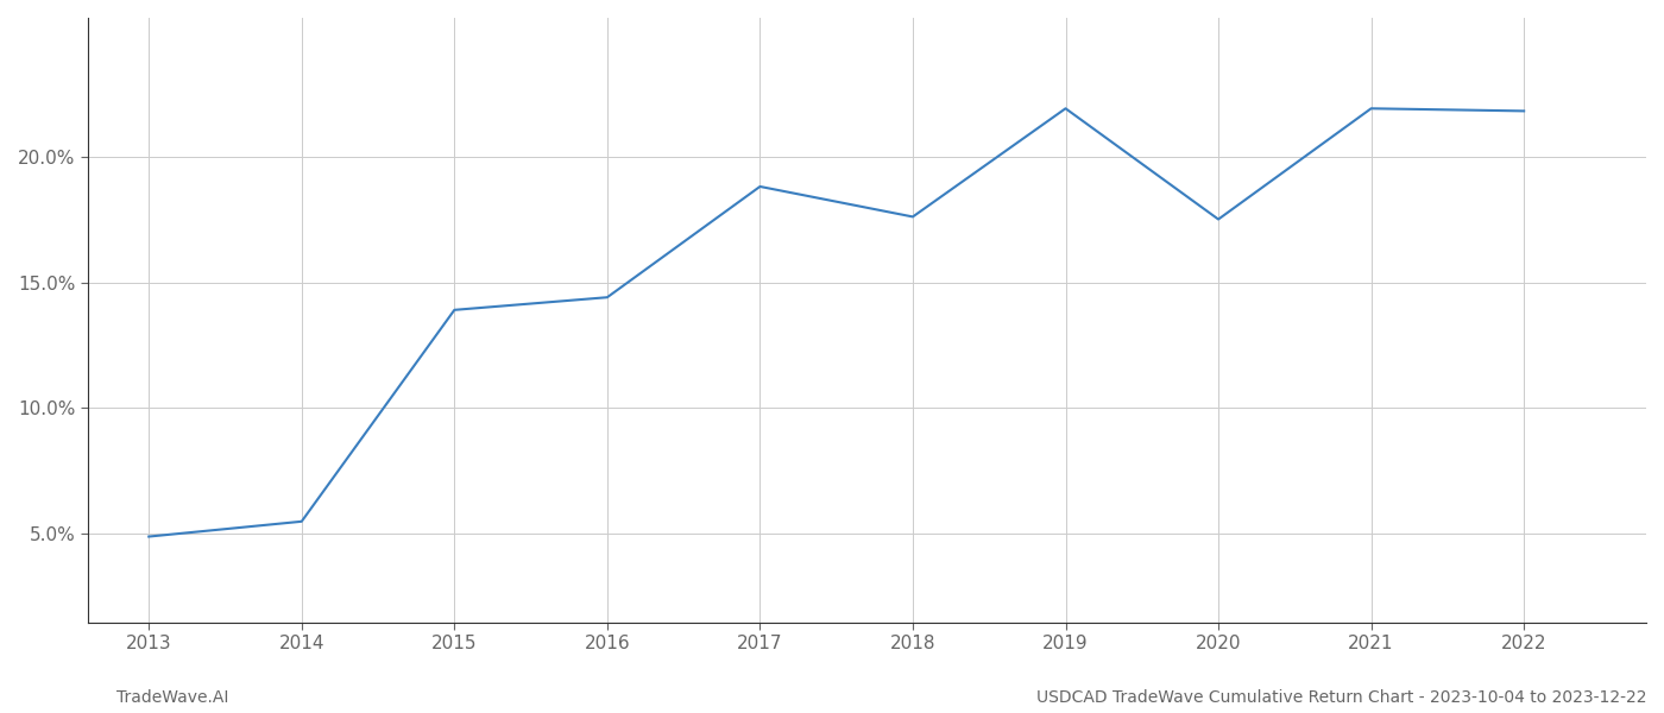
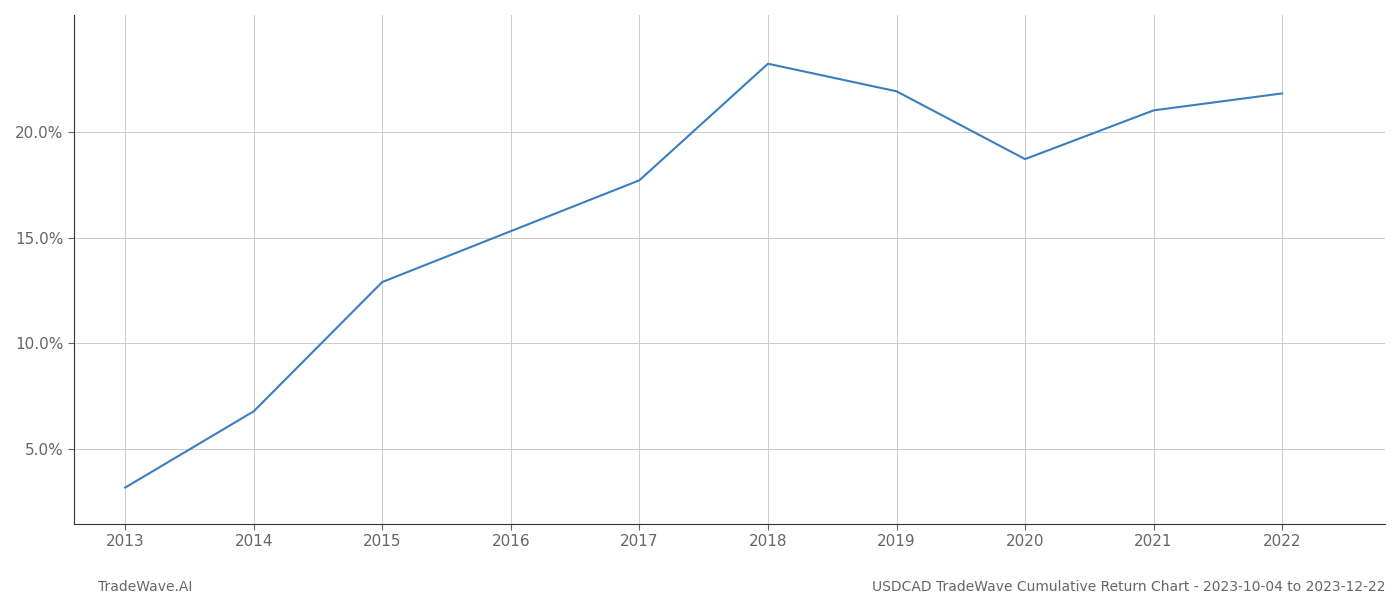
2013: 4.9% -> 3.2%
2014: 5.5% -> 6.8%
2015: 13.9% -> 12.9%
2016: 14.4% -> 15.3%
2017: 18.8% -> 17.7%
2018: 17.6% -> 23.2%
2020: 17.5% -> 18.7%
2021: 21.9% -> 21.0%
